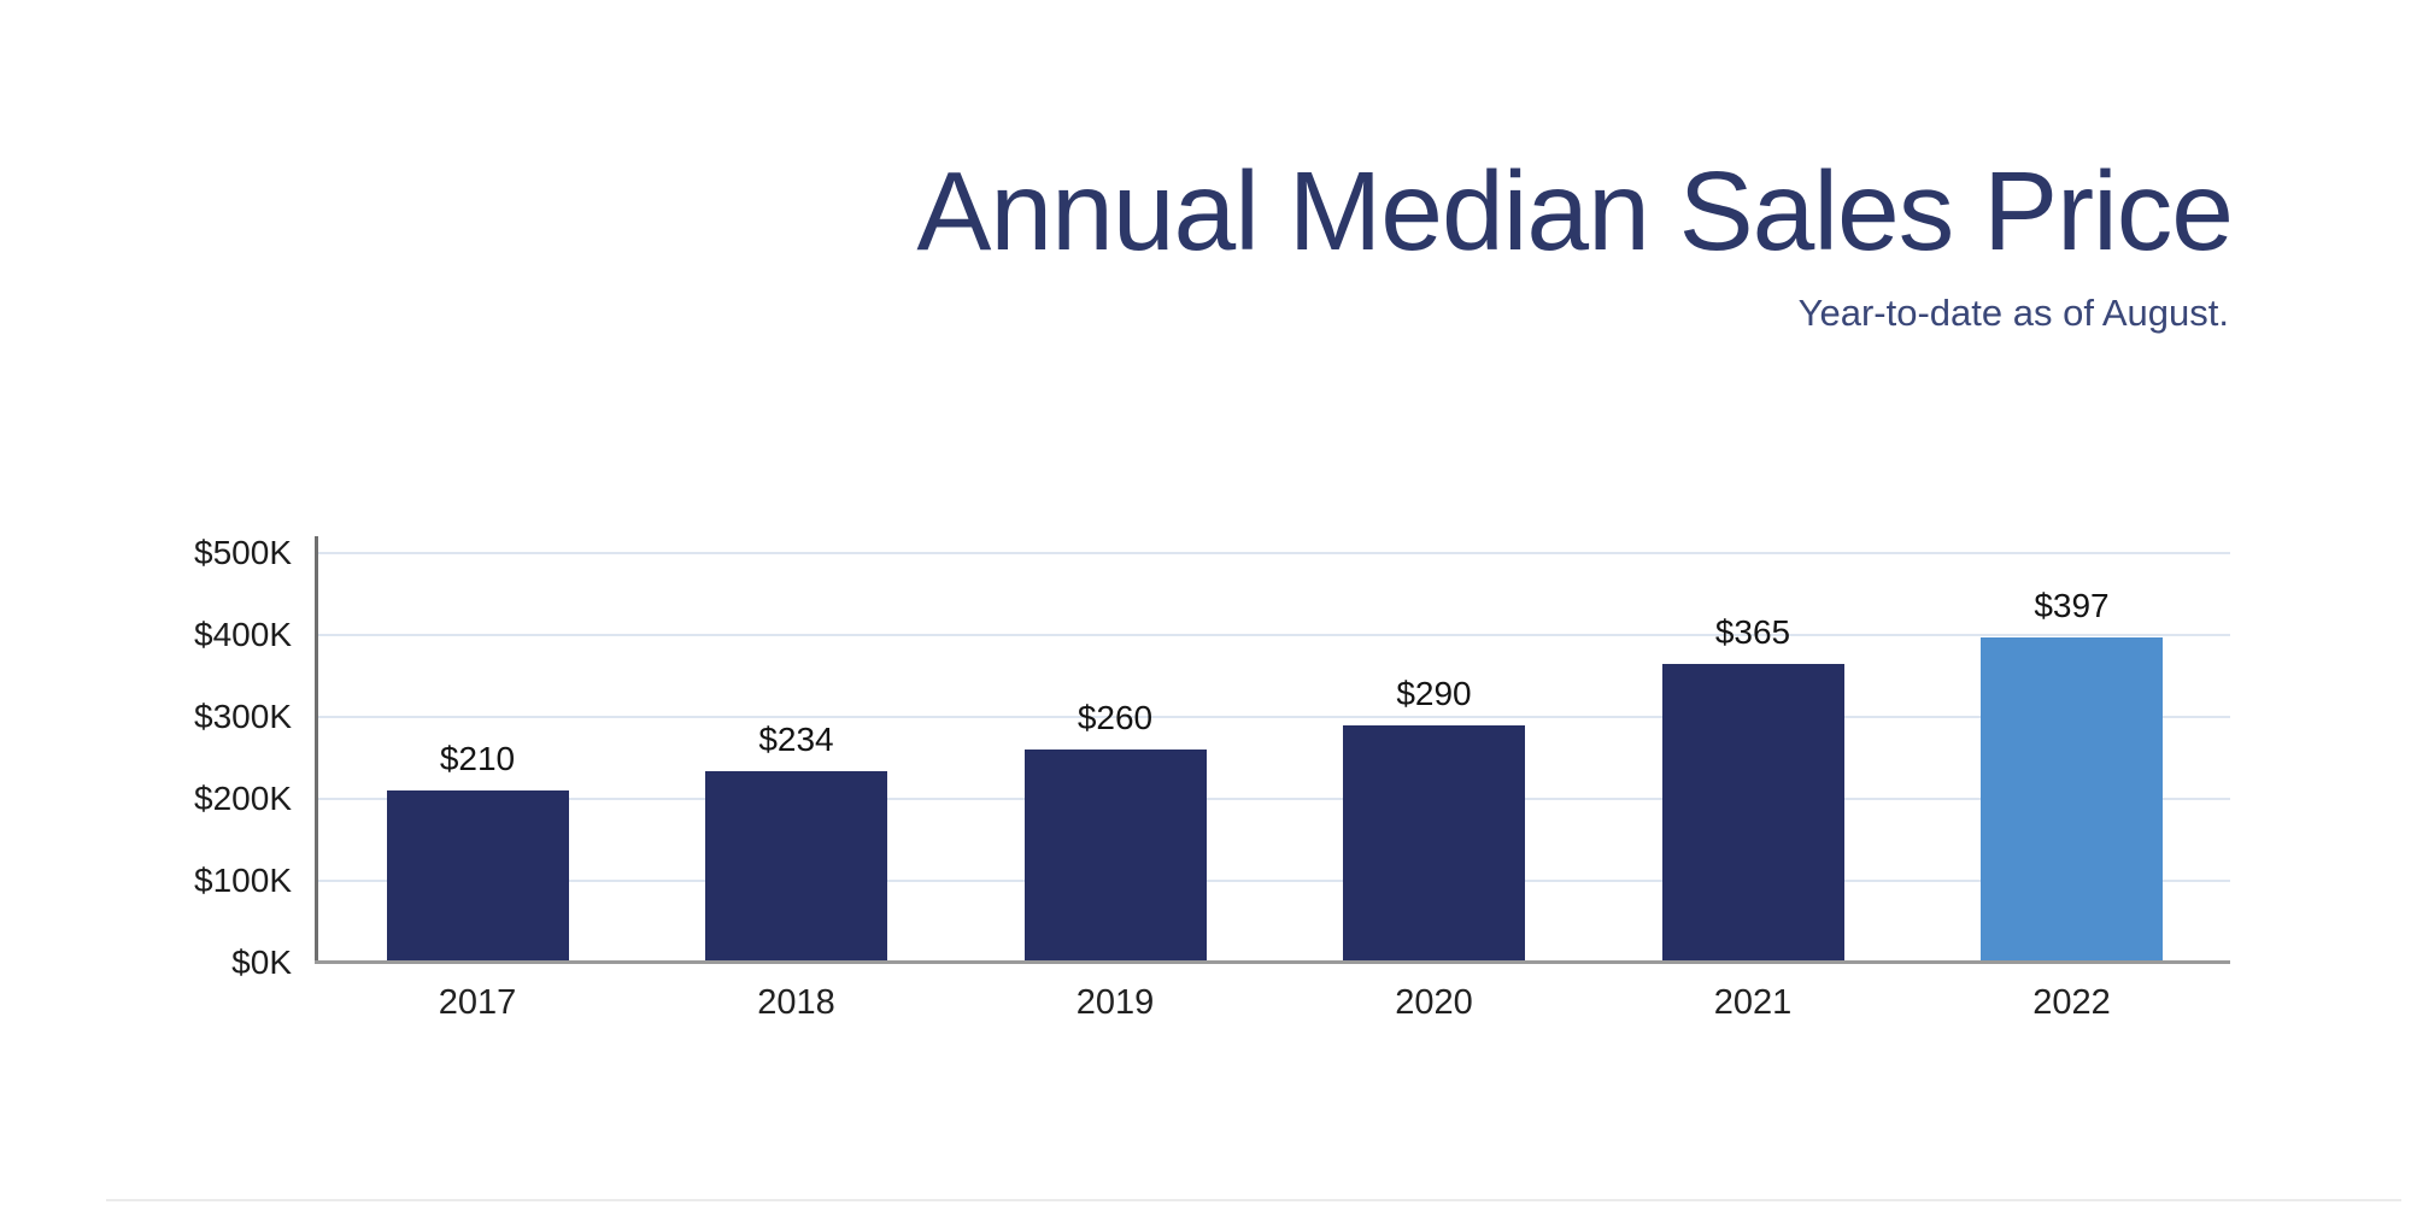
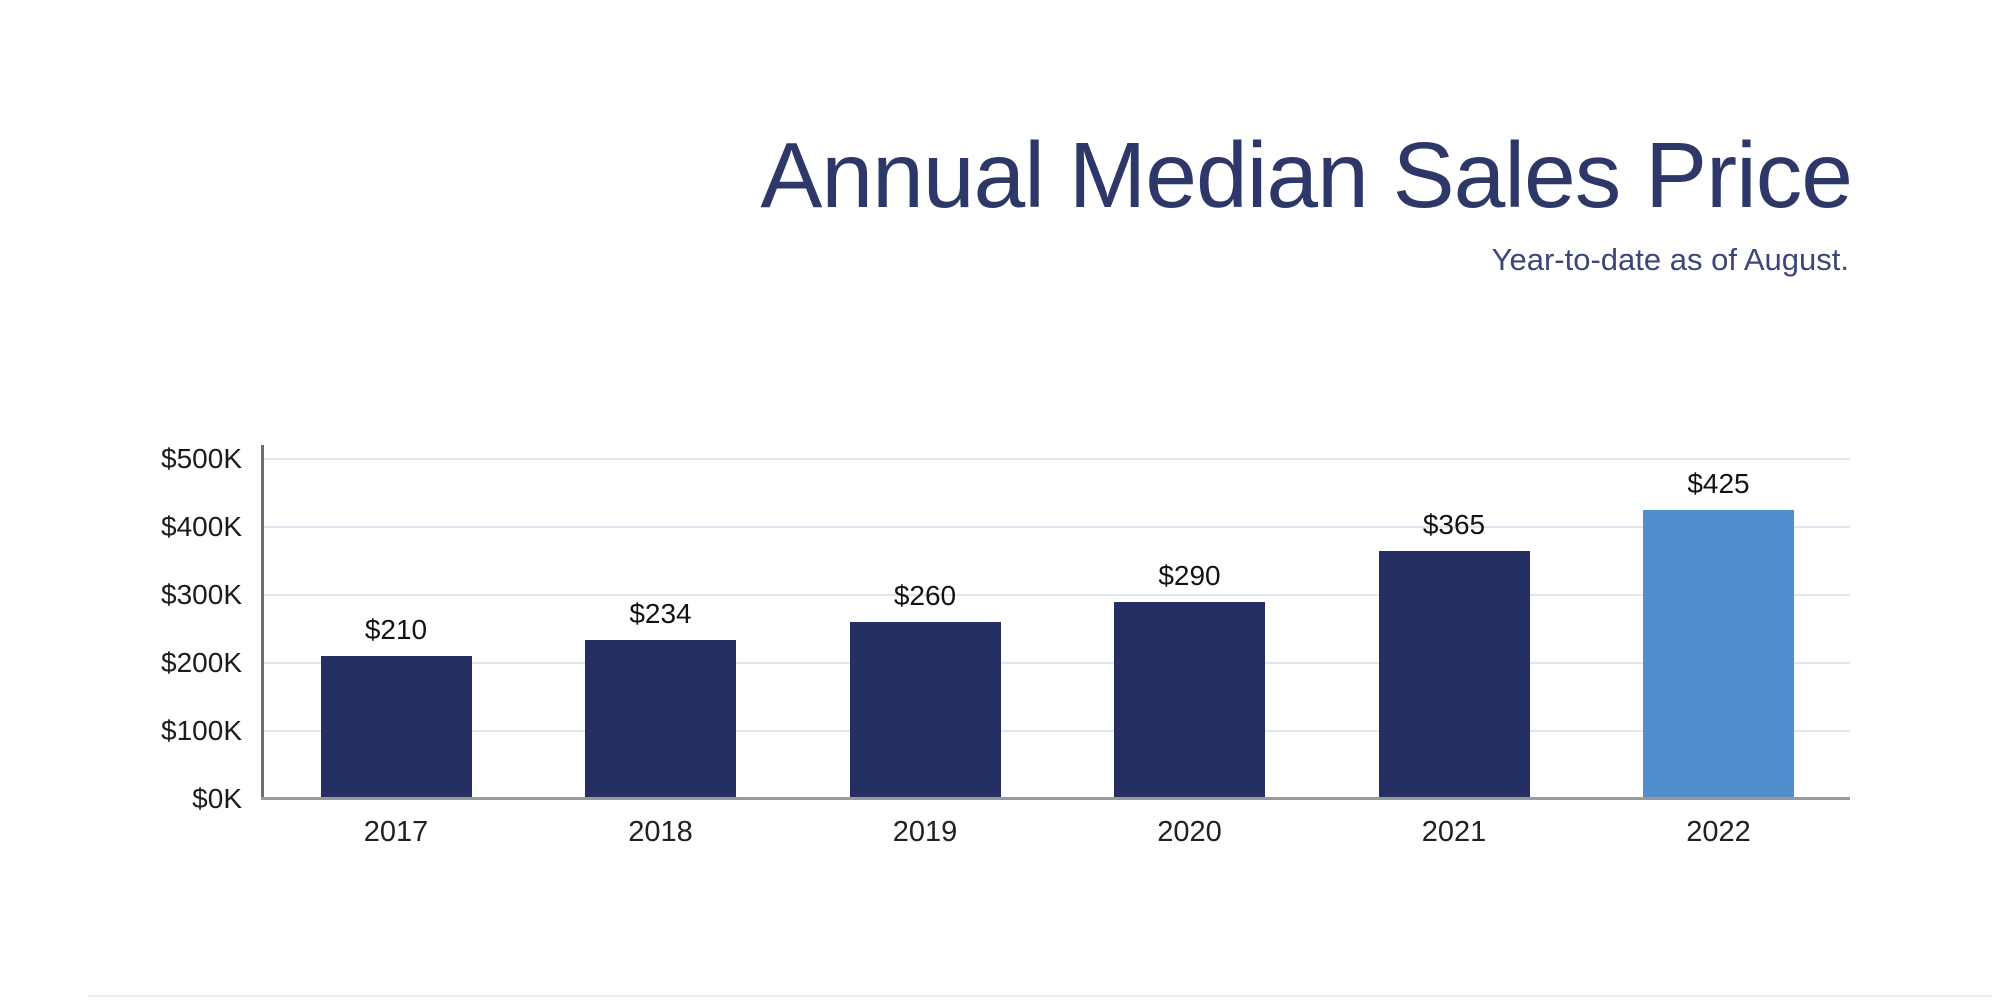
2022: $397 -> $425
